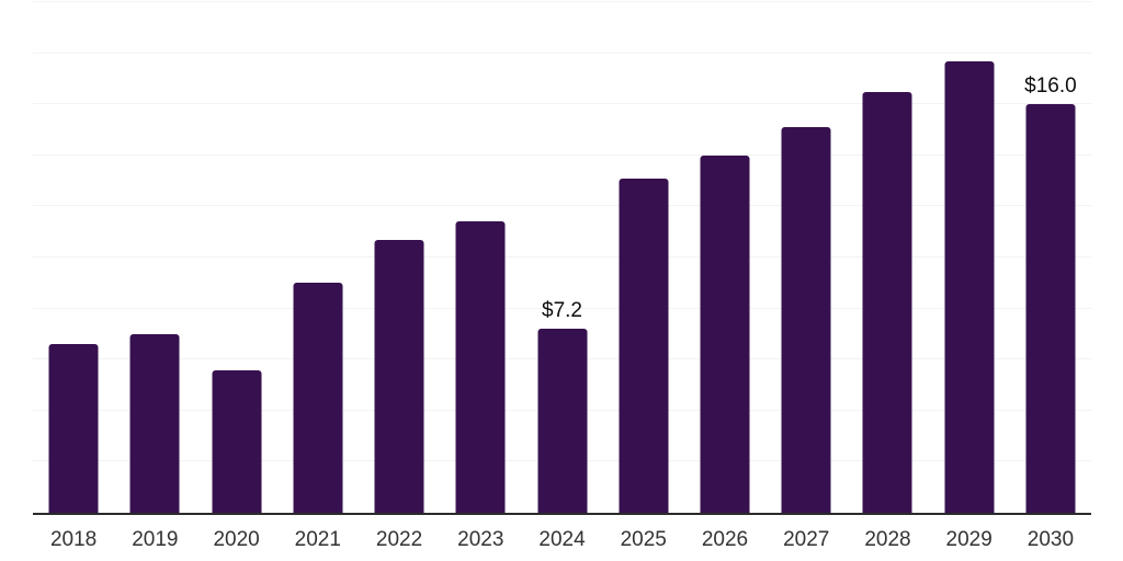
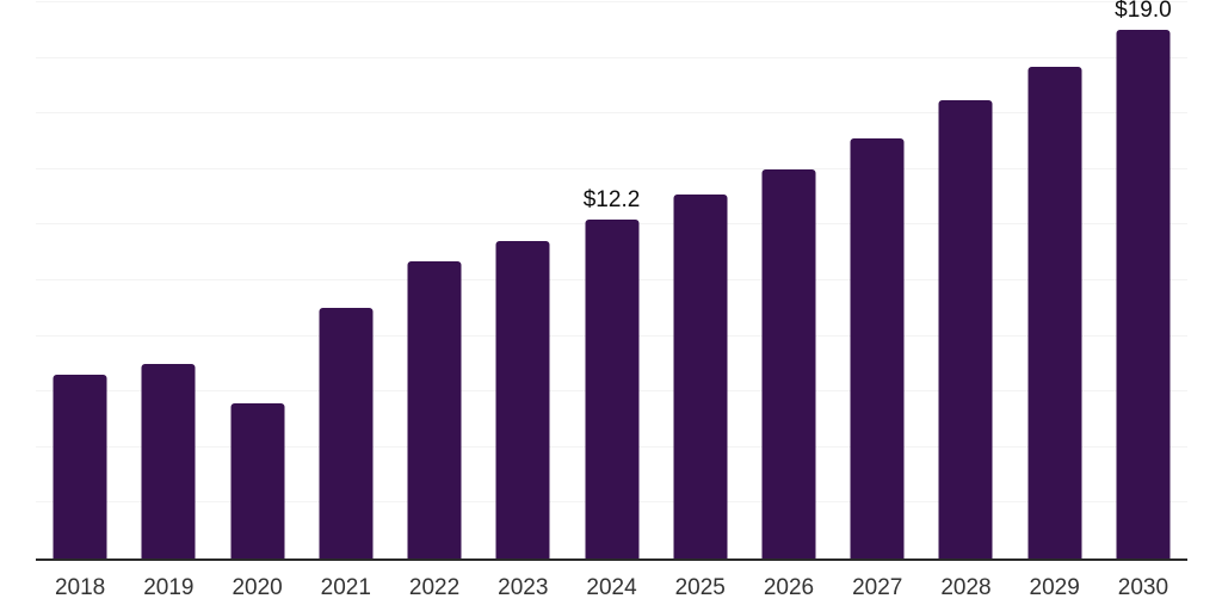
2024: $7.2 -> $12.2
2030: $16.0 -> $19.0
